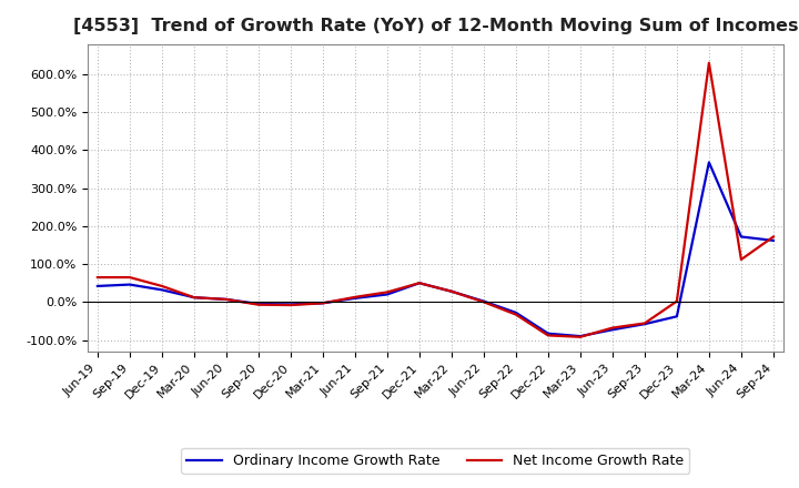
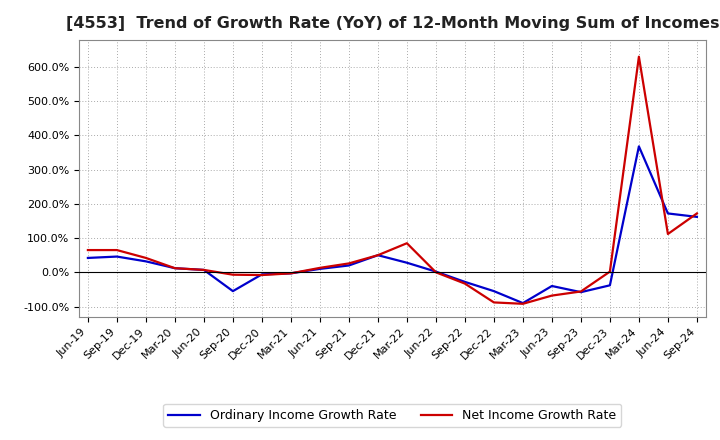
Ordinary Income Growth Rate/Sep-20: -5% -> -55%
Net Income Growth Rate/Mar-22: 28% -> 85%
Ordinary Income Growth Rate/Dec-22: -83% -> -55%
Ordinary Income Growth Rate/Jun-23: -73% -> -40%
